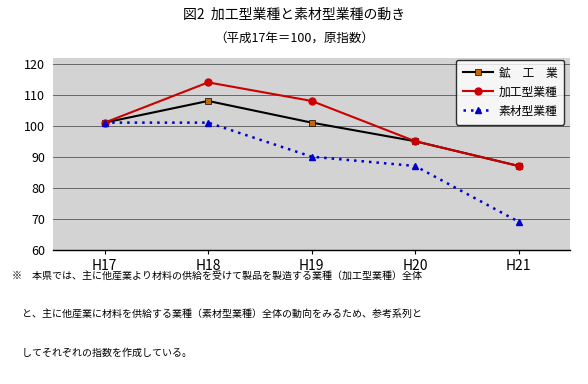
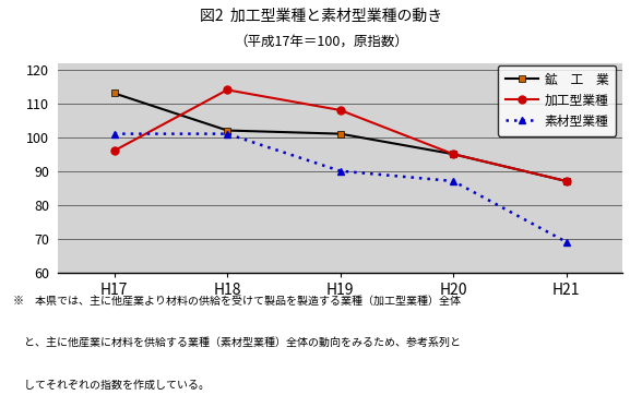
鉱 工 業/H17: 101 -> 113
加工型業種/H17: 101 -> 96
鉱 工 業/H18: 108 -> 102
